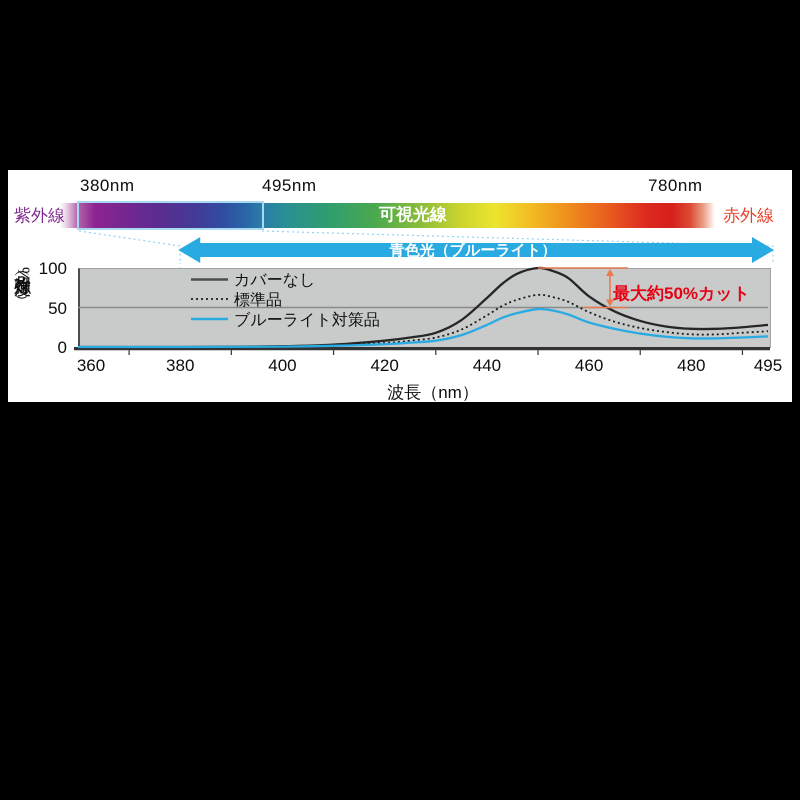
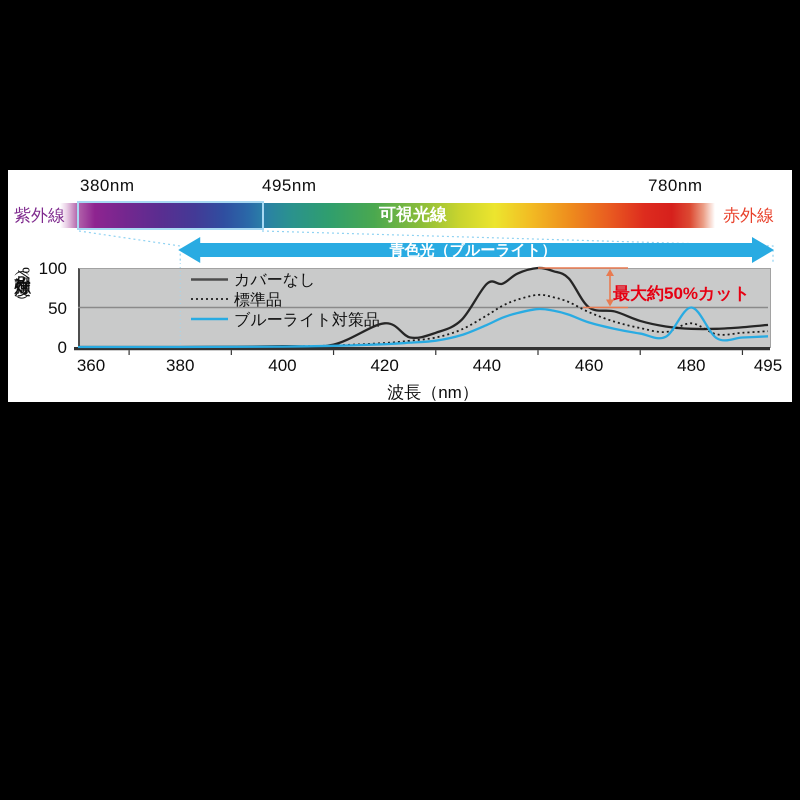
カバーなし/420: 10 -> 30
カバーなし/440: 60 -> 80
カバーなし/460: 60 -> 50
標準品/480: 20 -> 30
ブルーライト対策品/480: 10 -> 50
